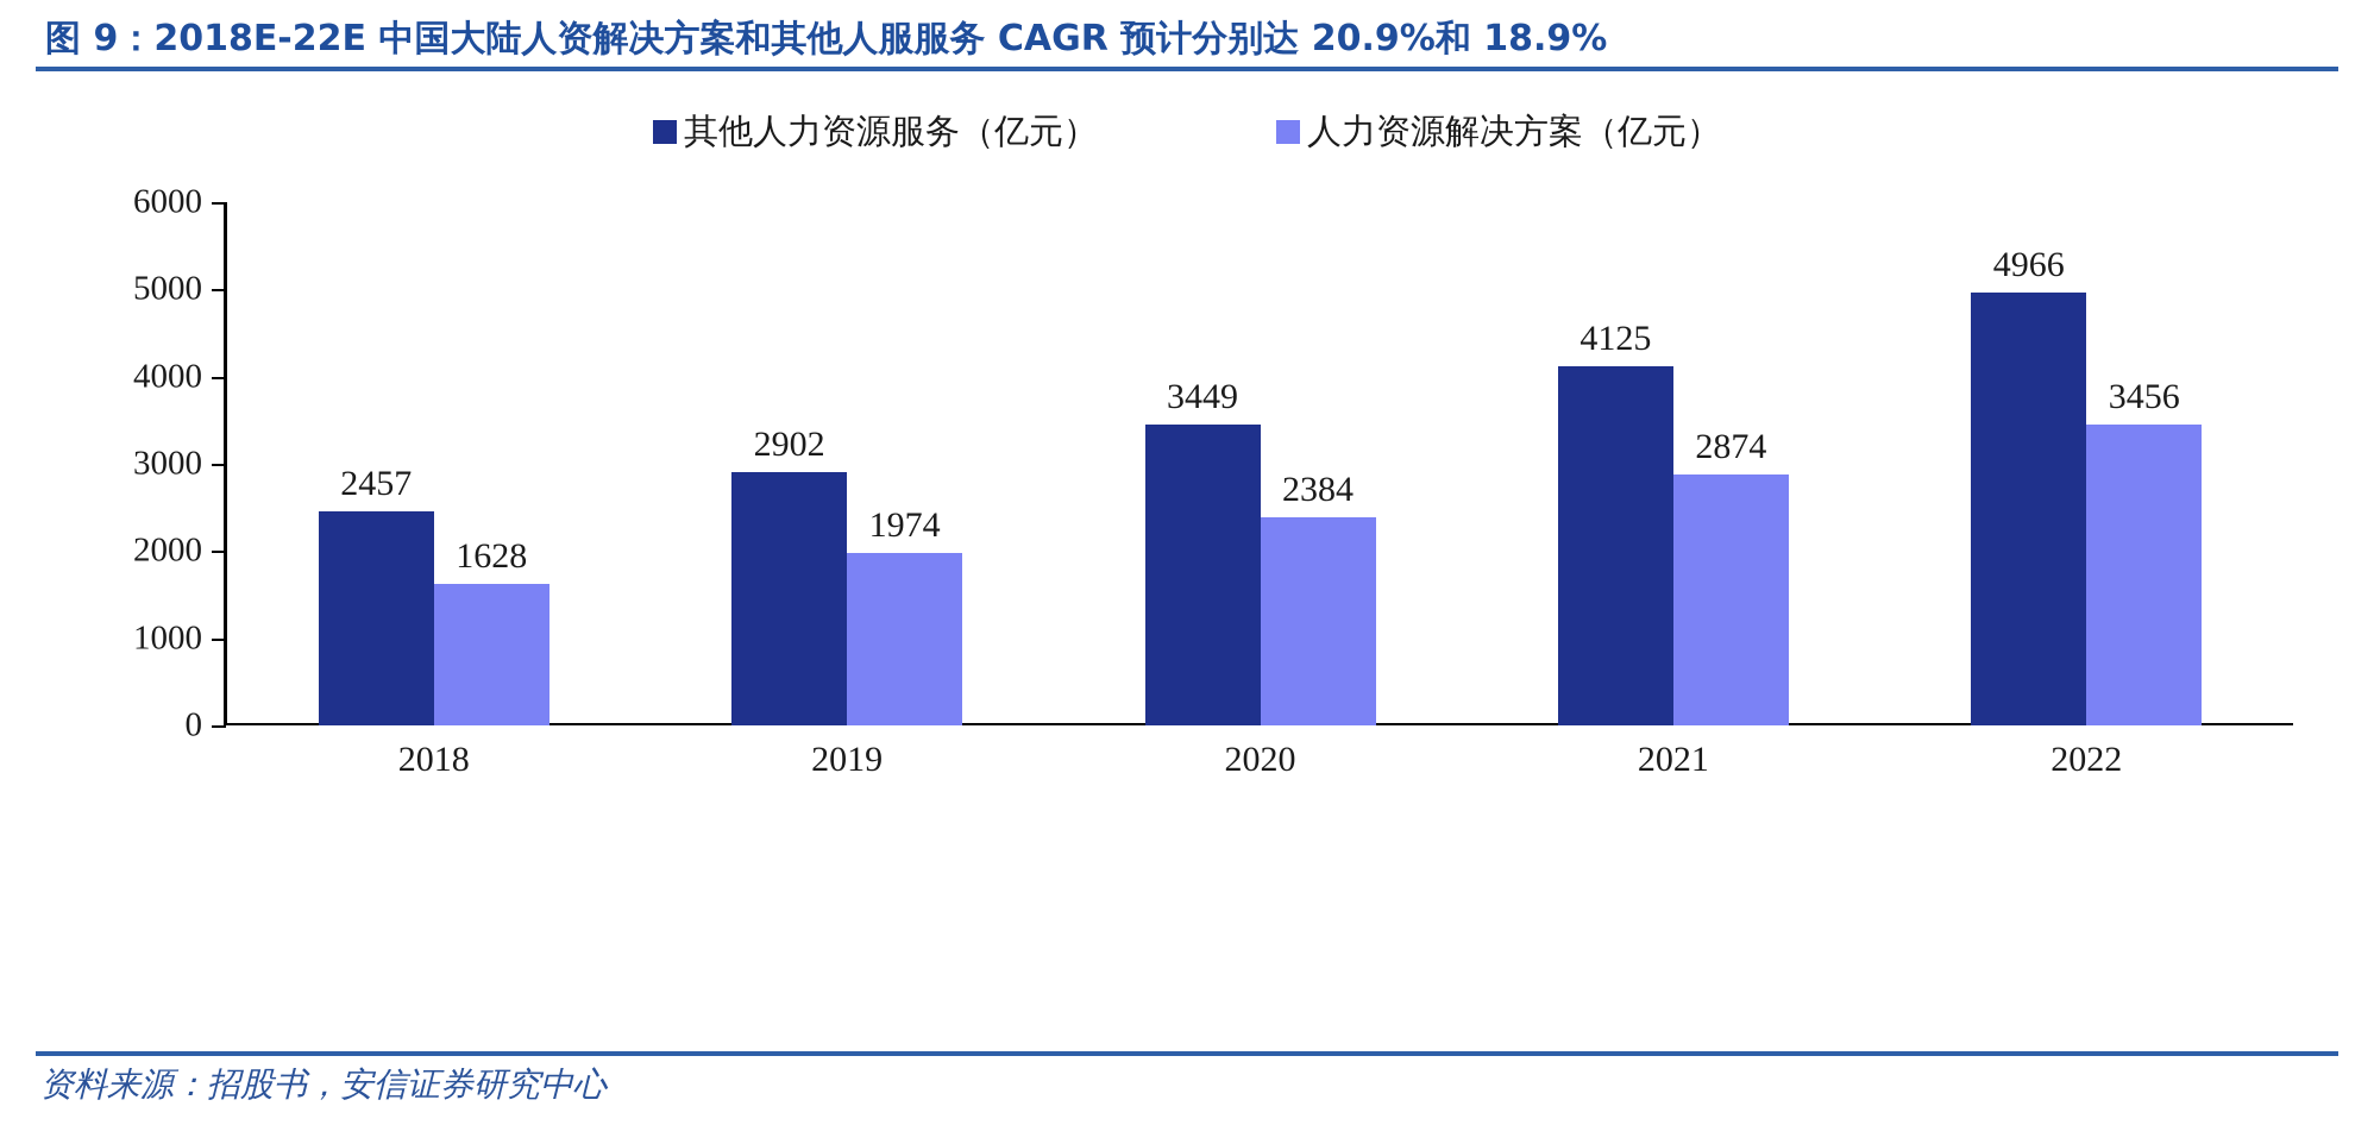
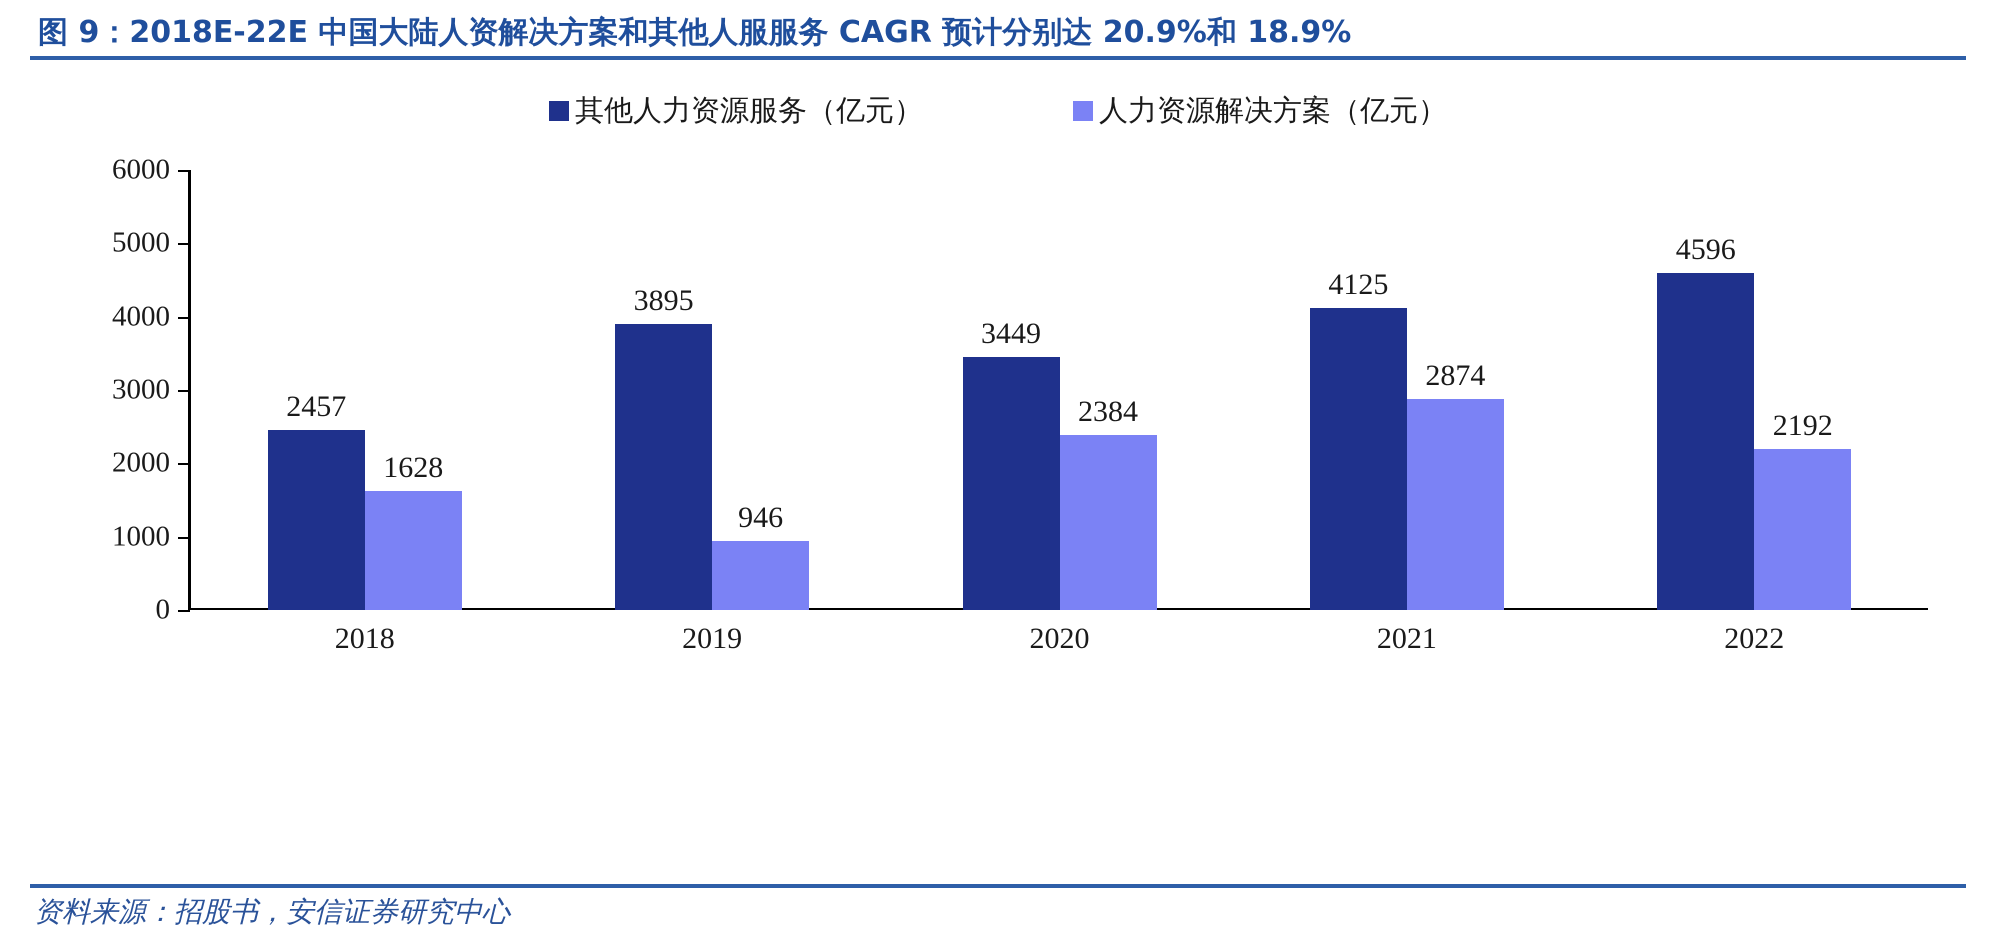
其他人力资源服务（亿元）/2019: 2902 -> 3895
人力资源解决方案（亿元）/2019: 1974 -> 946
其他人力资源服务（亿元）/2022: 4966 -> 4596
人力资源解决方案（亿元）/2022: 3456 -> 2192
